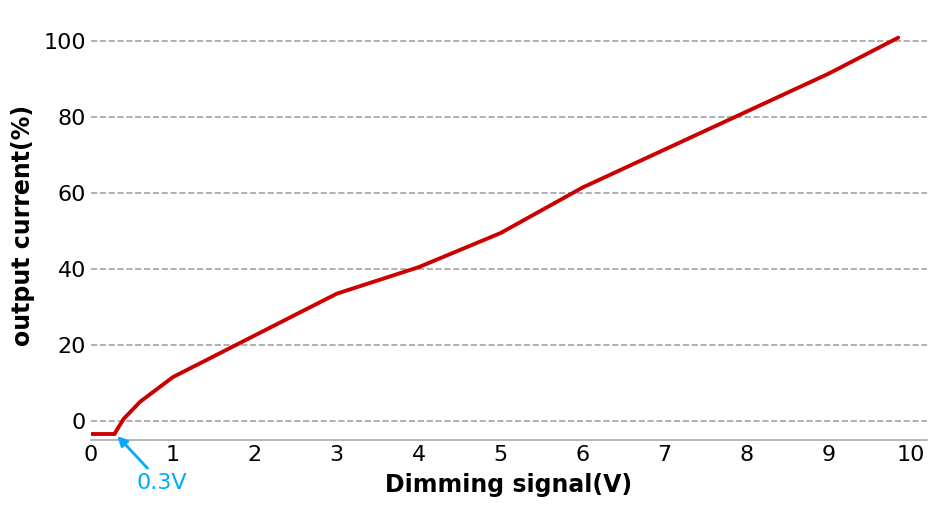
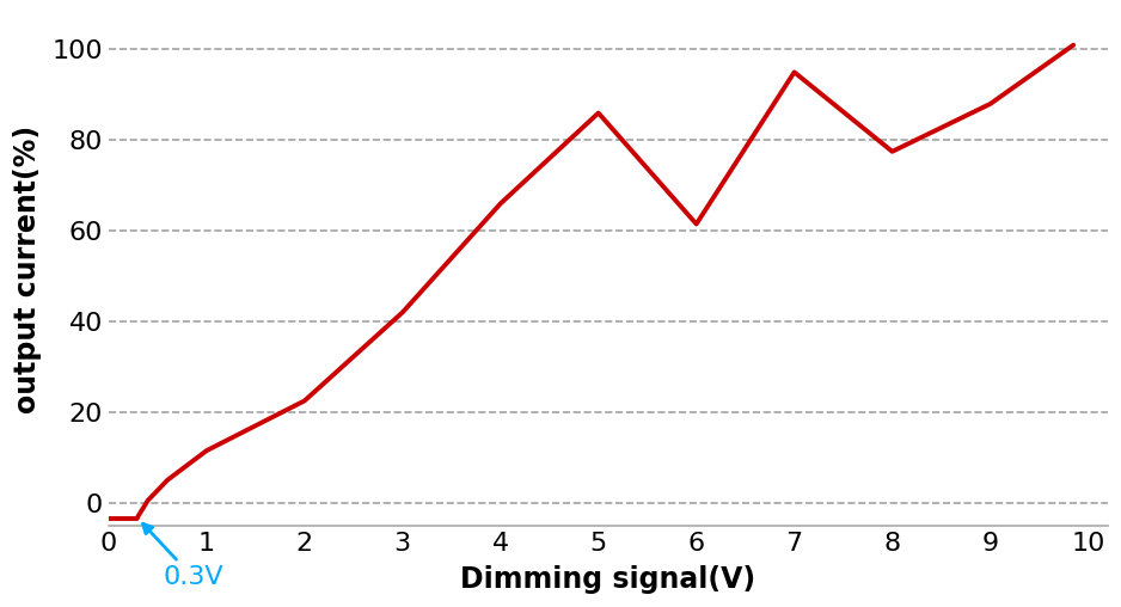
3: 33.5 -> 42.0
4: 40.5 -> 66.0
5: 49.5 -> 86.0
7: 71.5 -> 95.0
8: 81.5 -> 77.5
9: 91.5 -> 88.0
